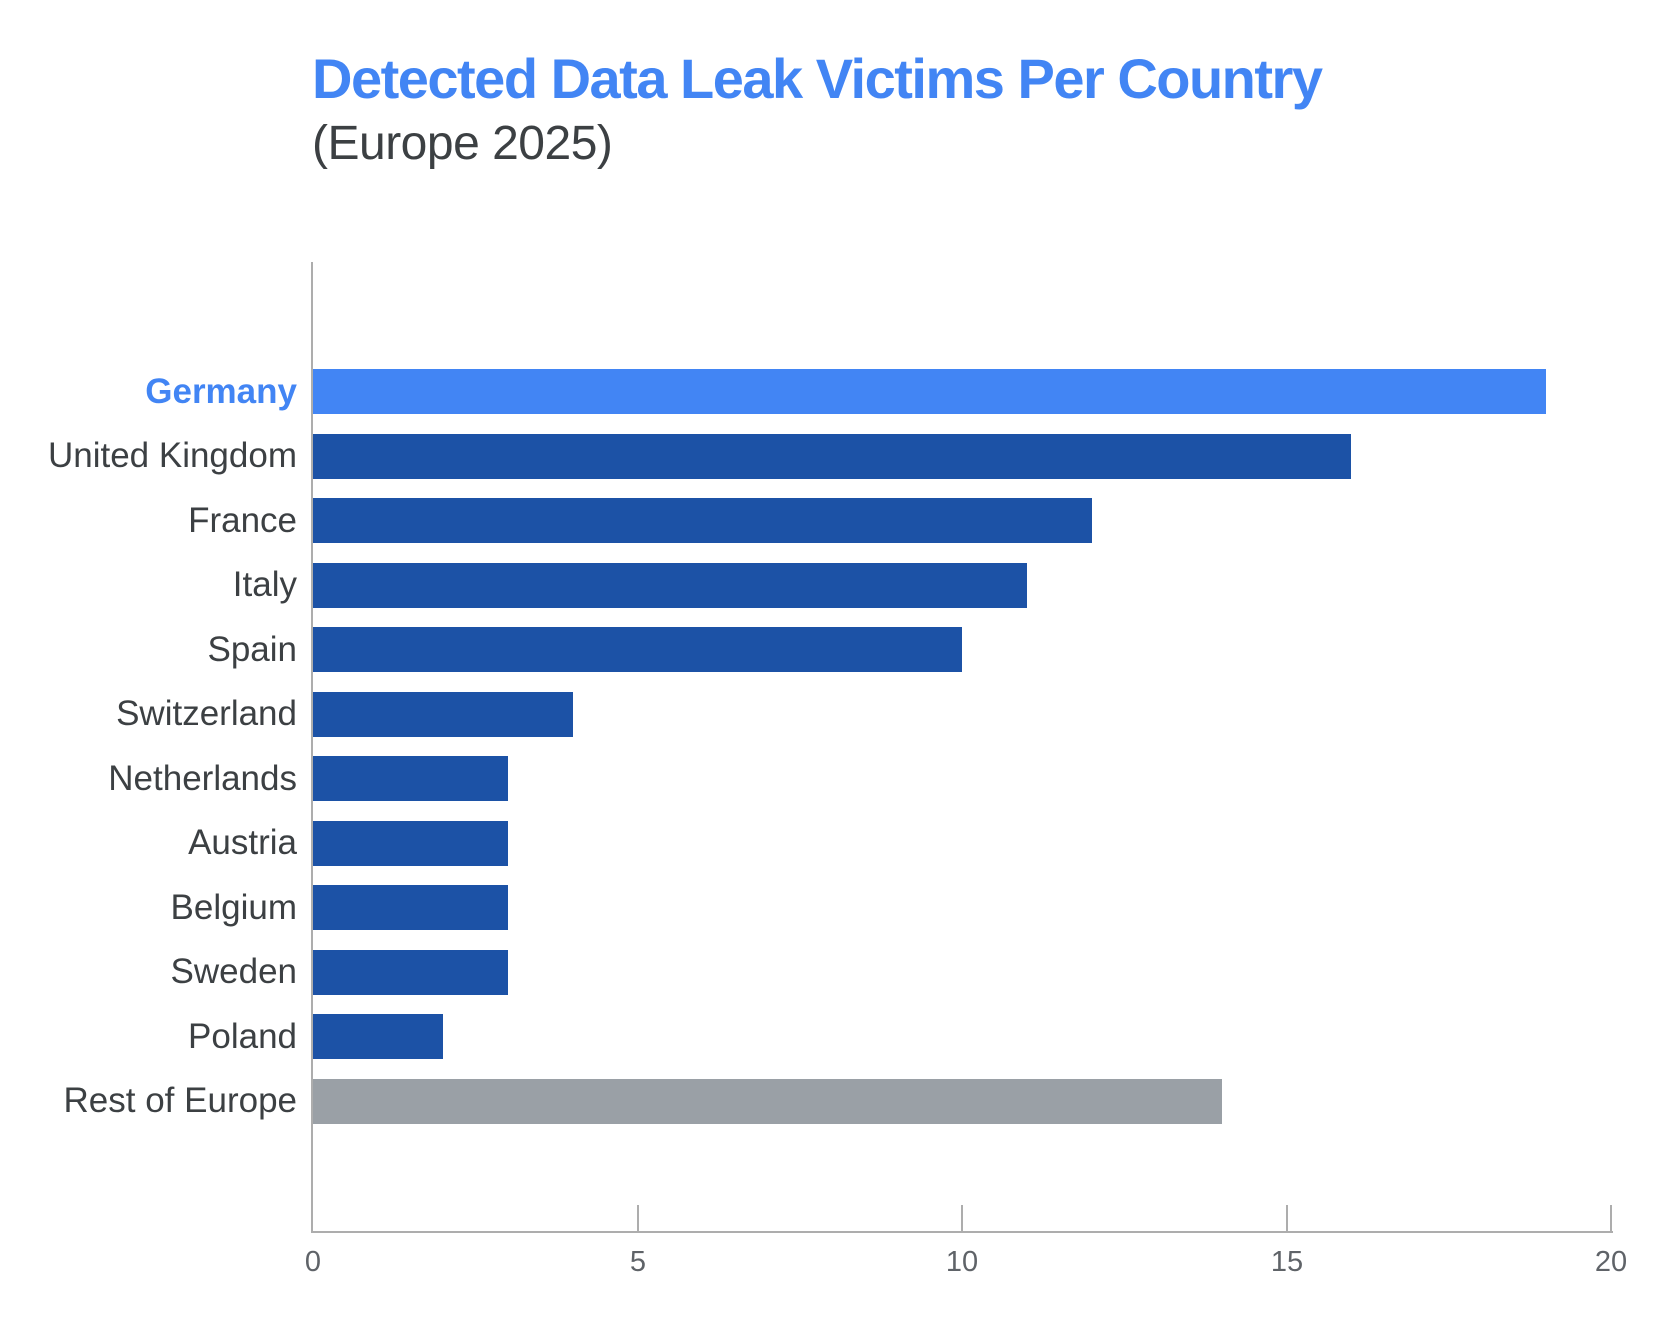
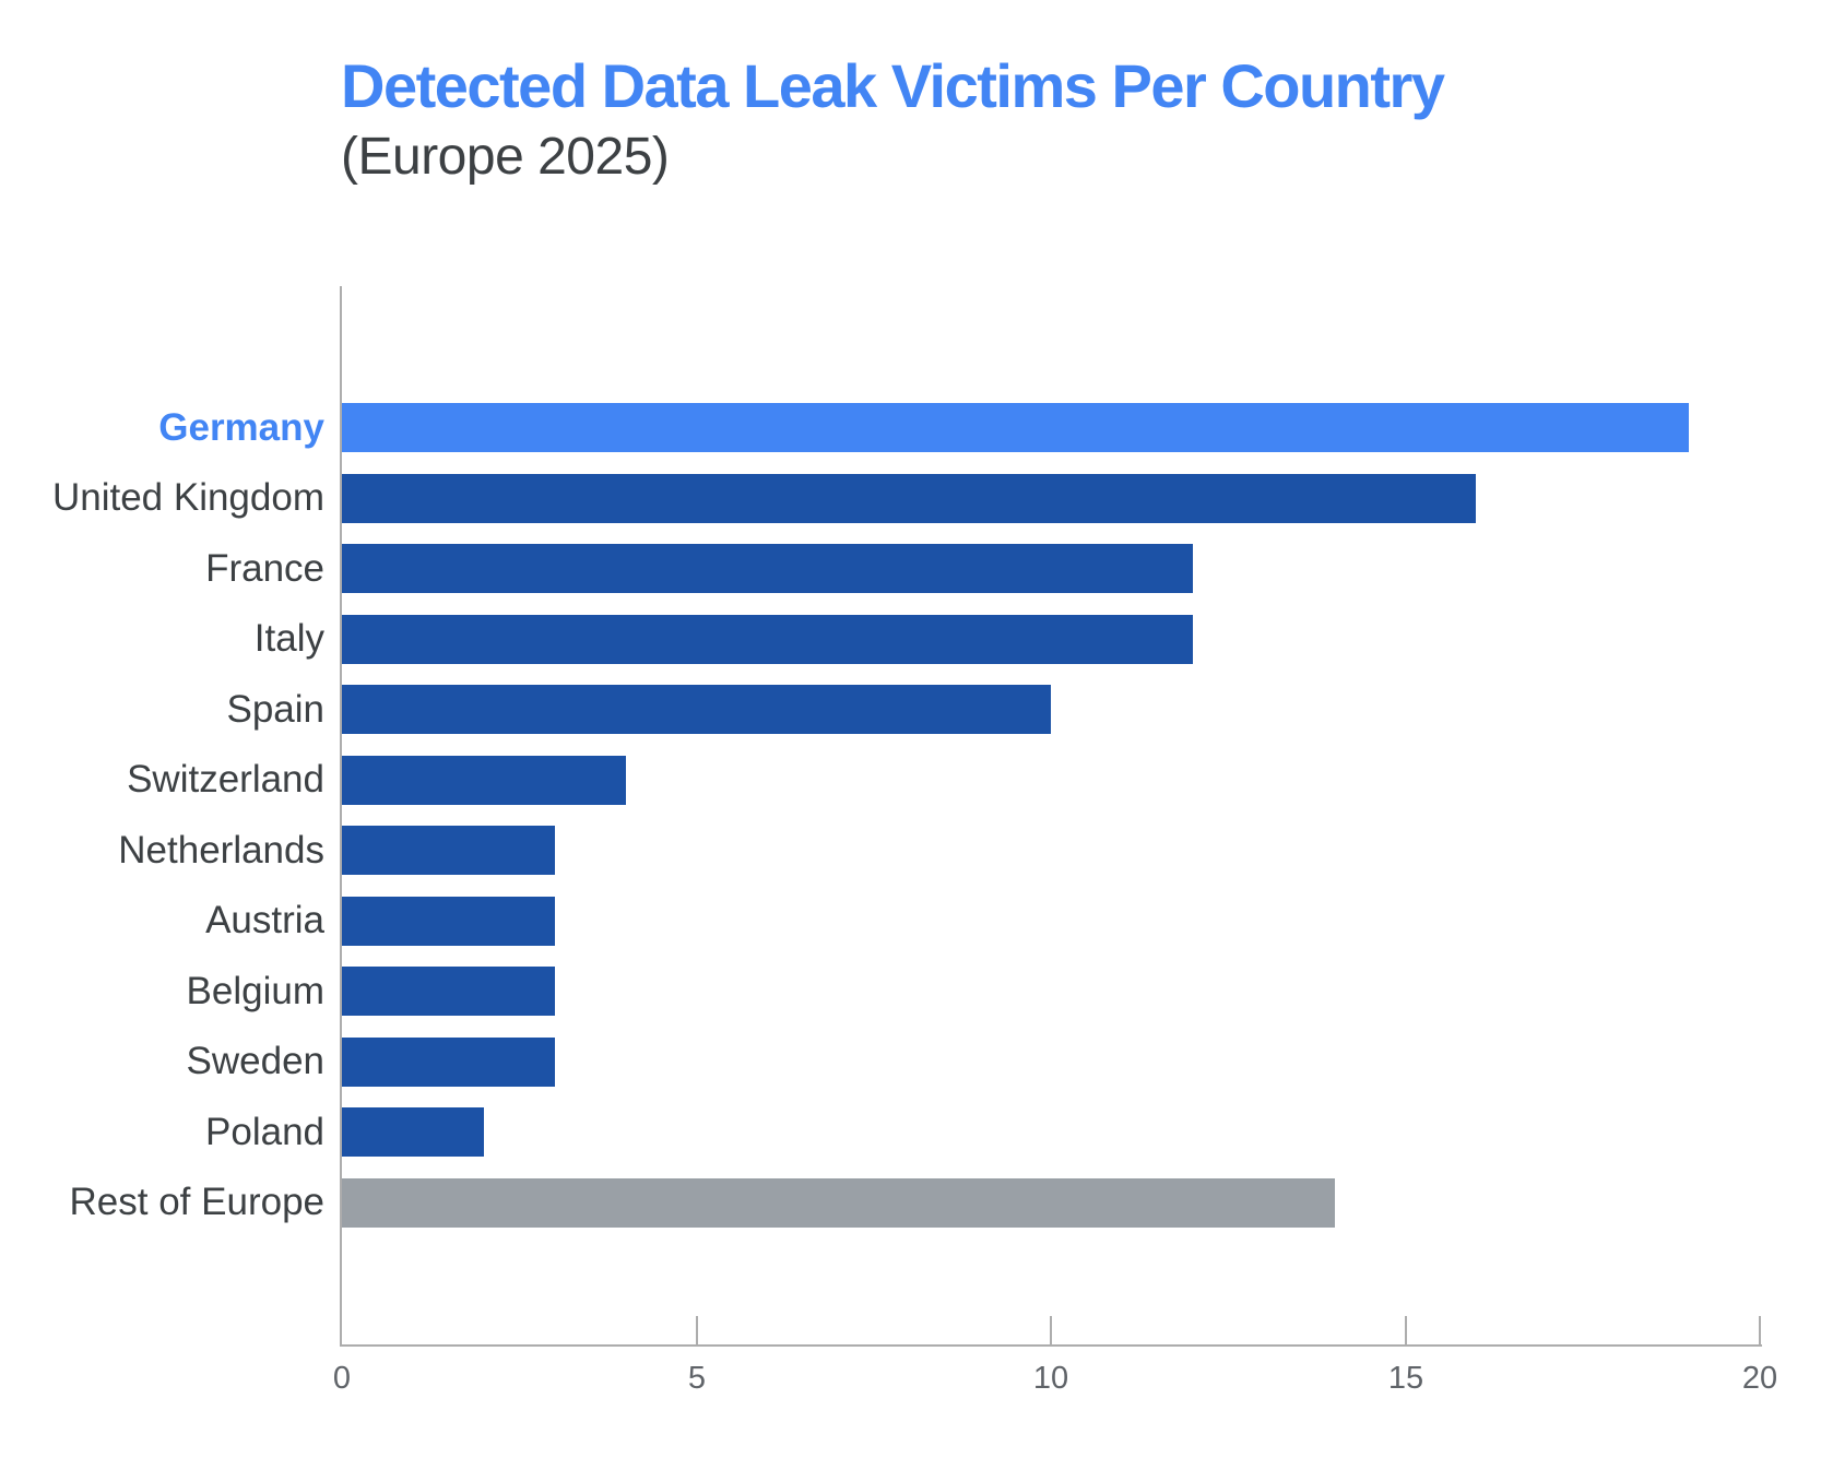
Italy: 11 -> 12
